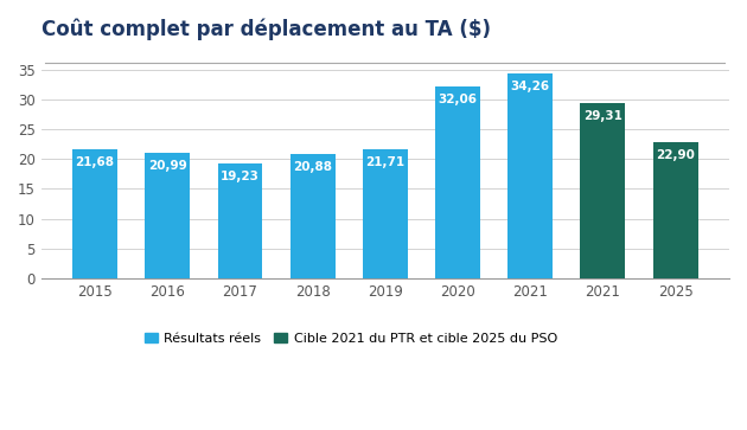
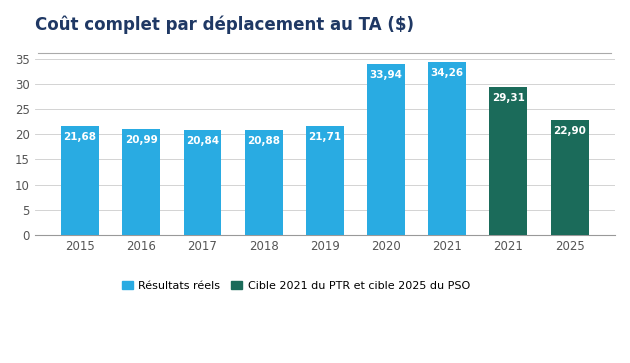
2017: 19,23 -> 20,84
2020: 32,06 -> 33,94
